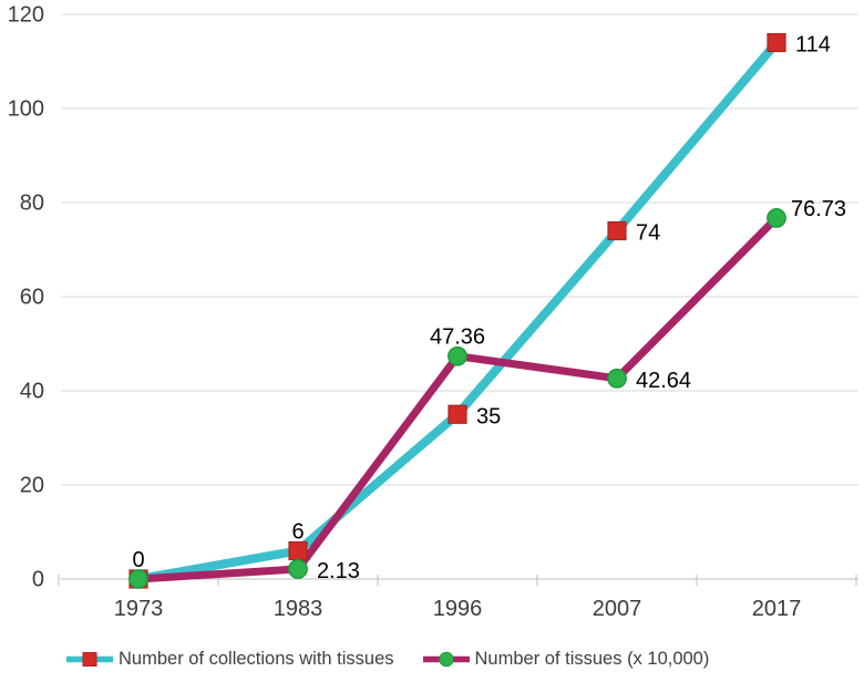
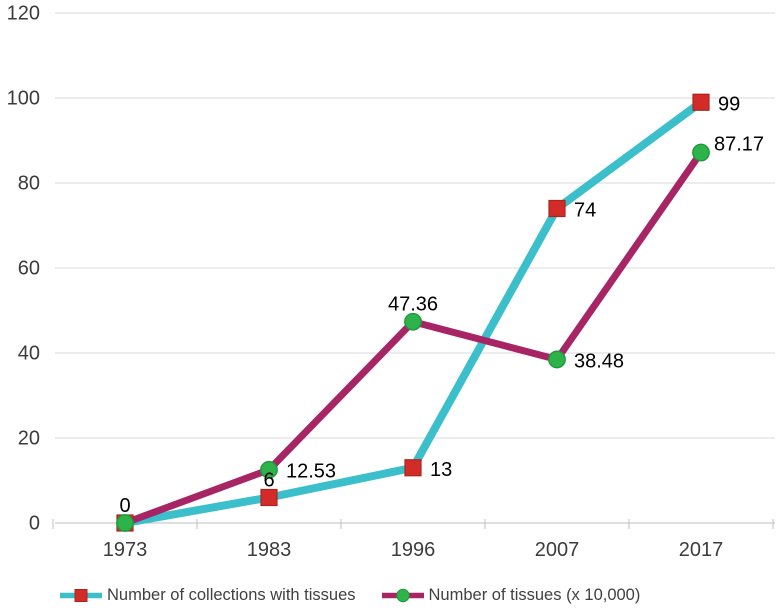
Number of tissues (x 10,000)/1983: 2.13 -> 12.53
Number of collections with tissues/1996: 35 -> 13
Number of tissues (x 10,000)/2007: 42.64 -> 38.48
Number of collections with tissues/2017: 114 -> 99
Number of tissues (x 10,000)/2017: 76.73 -> 87.17
